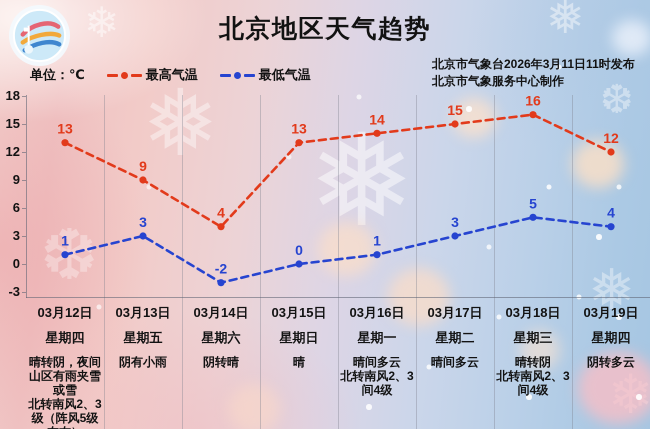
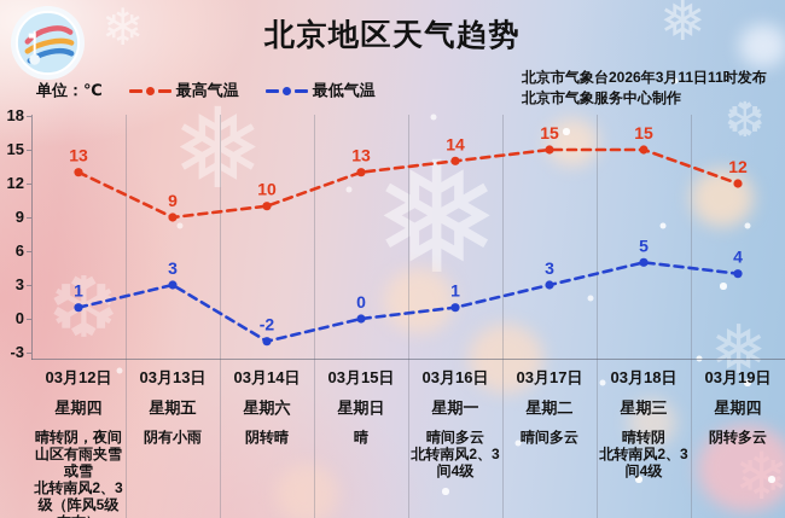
最高气温/03月14日: 4 -> 10
最高气温/03月18日: 16 -> 15
